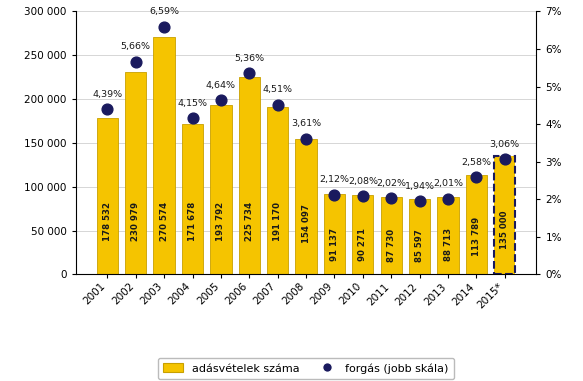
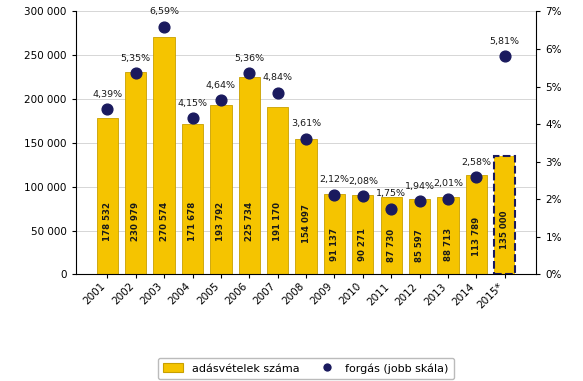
forgás (jobb skála)/2002: 5,66% -> 5,35%
forgás (jobb skála)/2007: 4,51% -> 4,84%
forgás (jobb skála)/2011: 2,02% -> 1,75%
forgás (jobb skála)/2015*: 3,06% -> 5,81%
